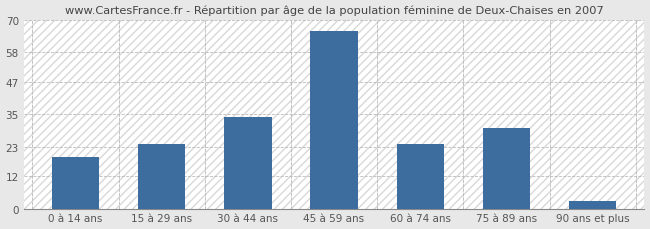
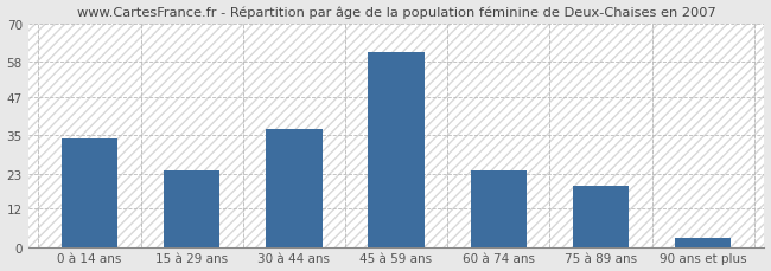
0 à 14 ans: 19 -> 34
30 à 44 ans: 34 -> 37
45 à 59 ans: 66 -> 61
75 à 89 ans: 30 -> 19
